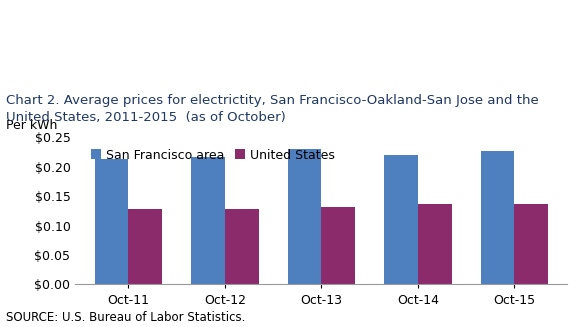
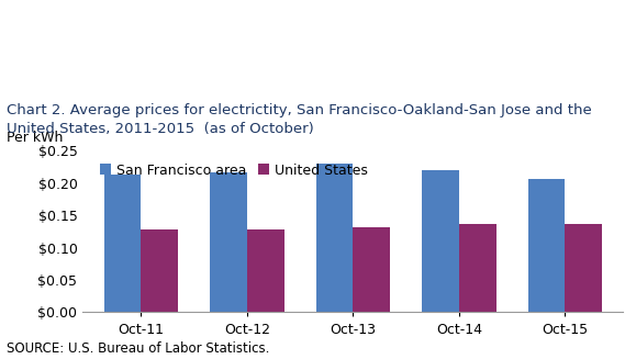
San Francisco area/Oct-15: $0.226 -> $0.206
